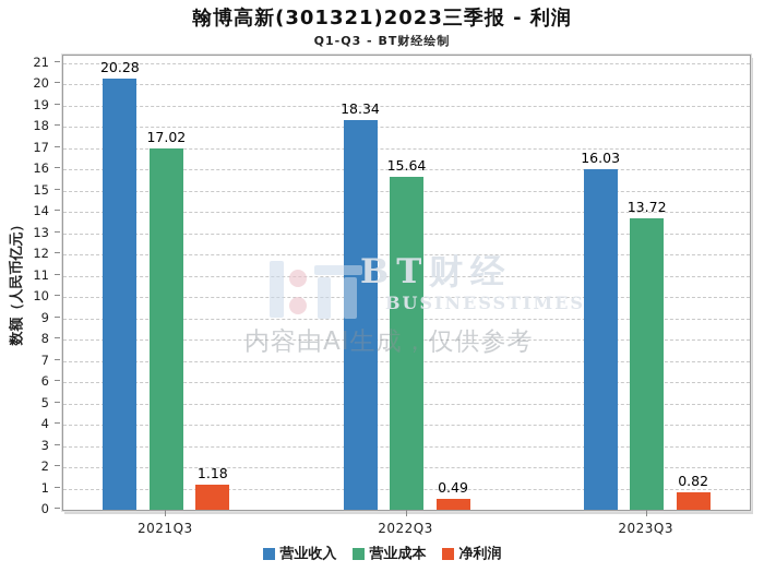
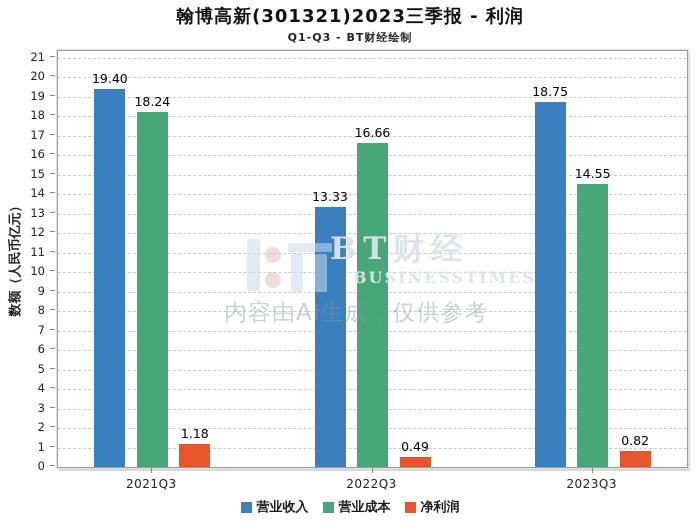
营业收入/2021Q3: 20.28 -> 19.40
营业成本/2021Q3: 17.02 -> 18.24
营业收入/2022Q3: 18.34 -> 13.33
营业成本/2022Q3: 15.64 -> 16.66
营业收入/2023Q3: 16.03 -> 18.75
营业成本/2023Q3: 13.72 -> 14.55
